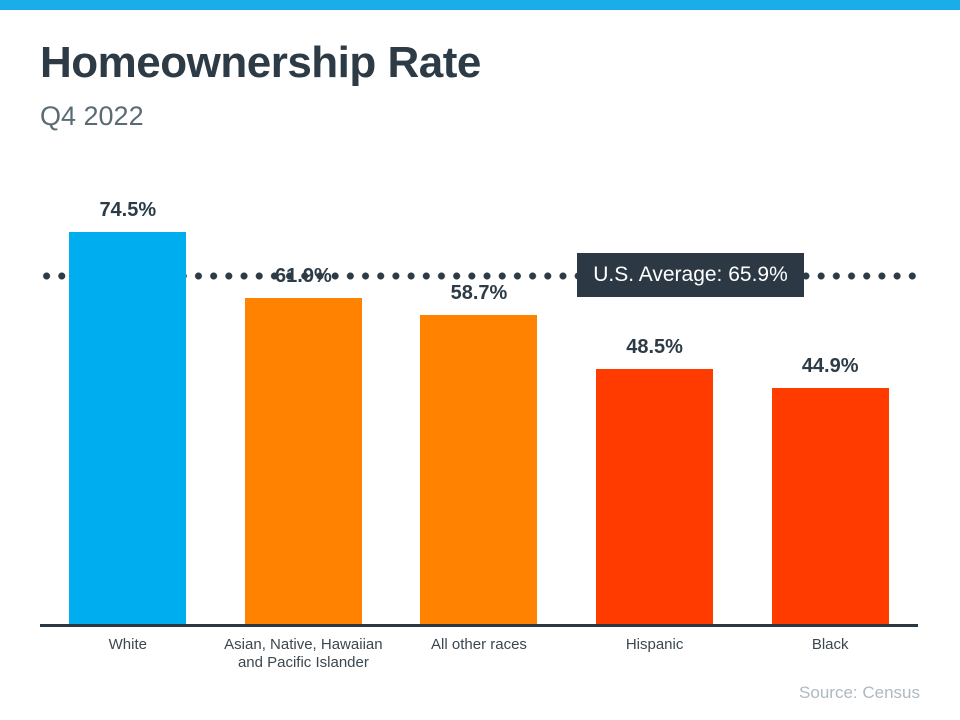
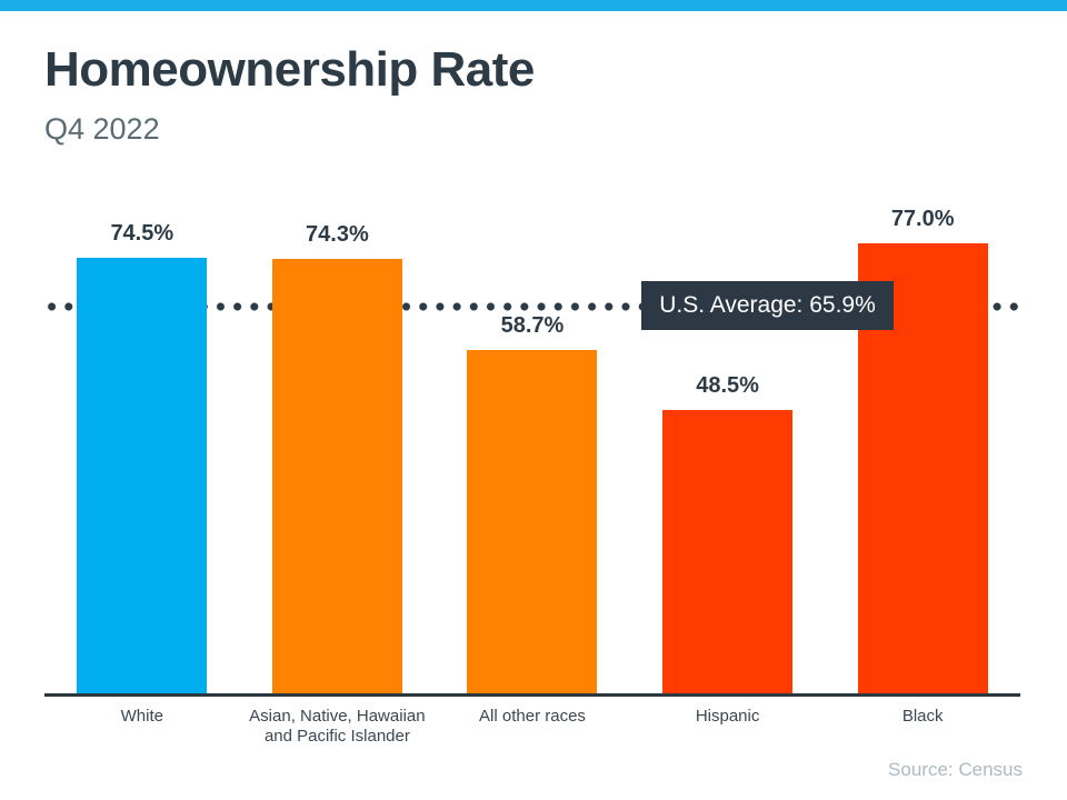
Asian, Native, Hawaiian and Pacific Islander: 61.9% -> 74.3%
Black: 44.9% -> 77.0%
